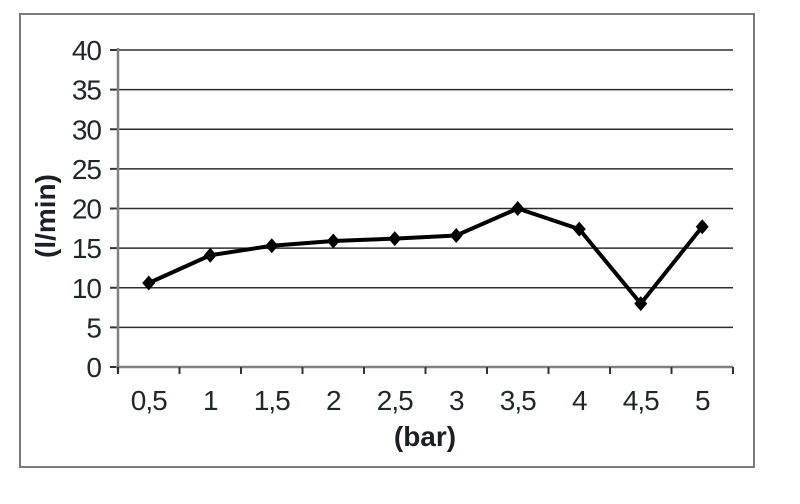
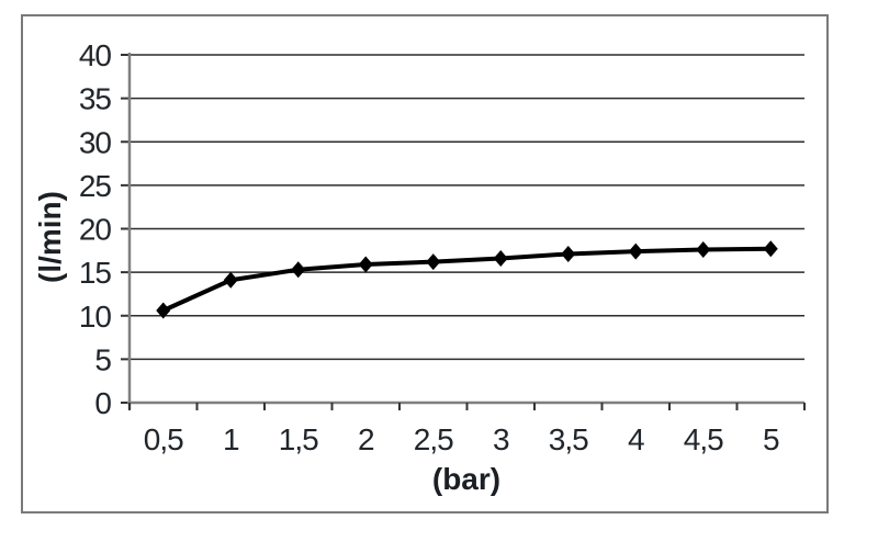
3,5: 20 -> 17
4,5: 8 -> 18
